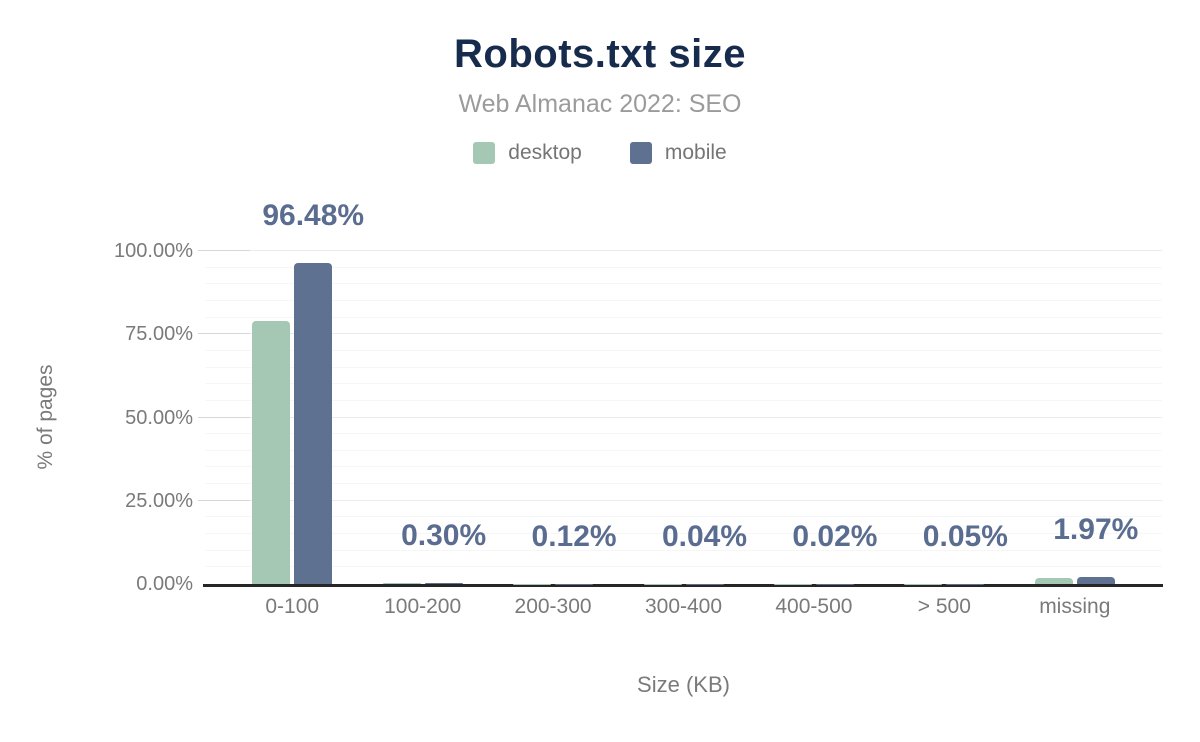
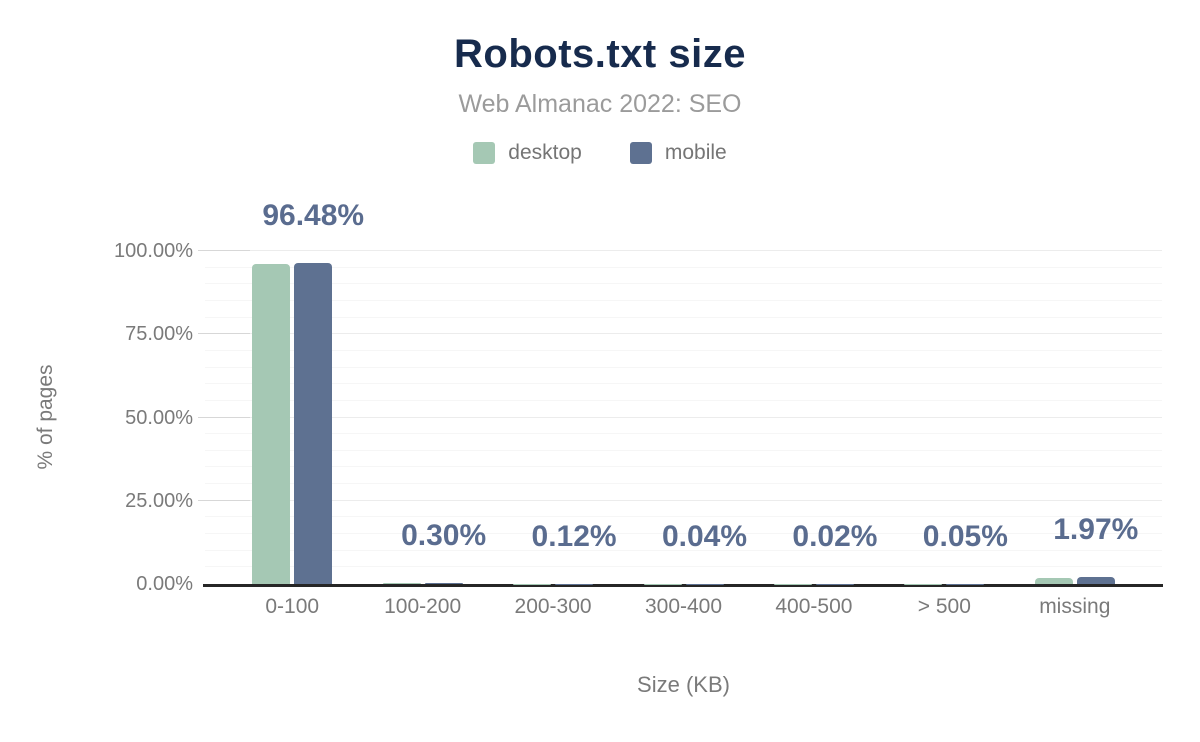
desktop/0-100: 79% -> 96%
